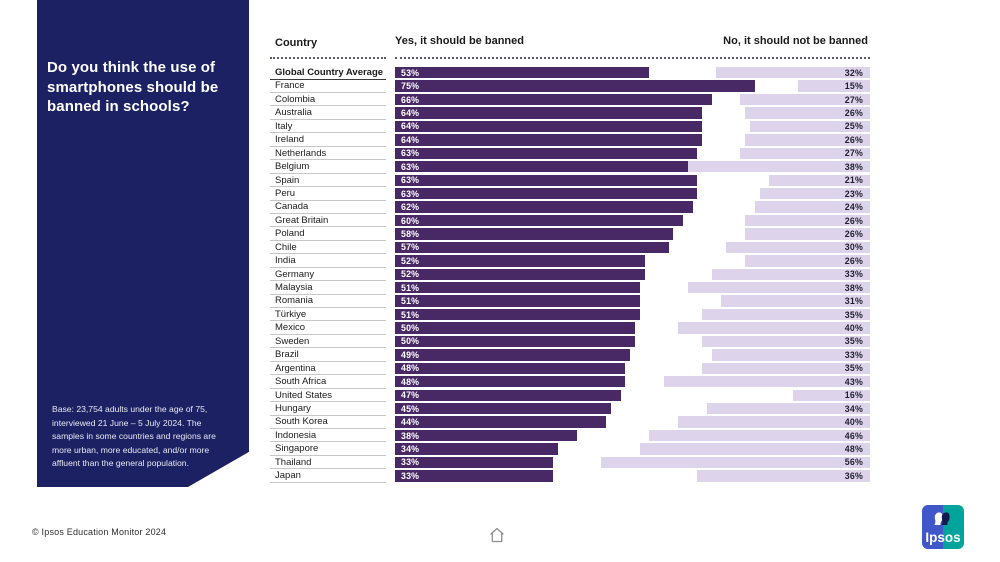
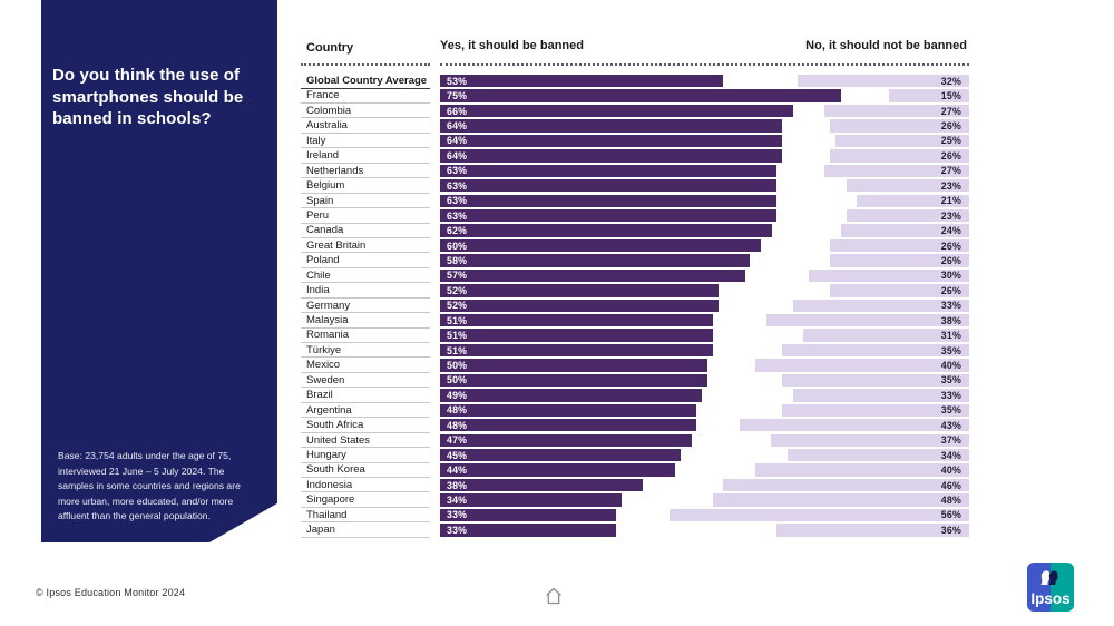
No, it should not be banned/Belgium: 38% -> 23%
No, it should not be banned/United States: 16% -> 37%
